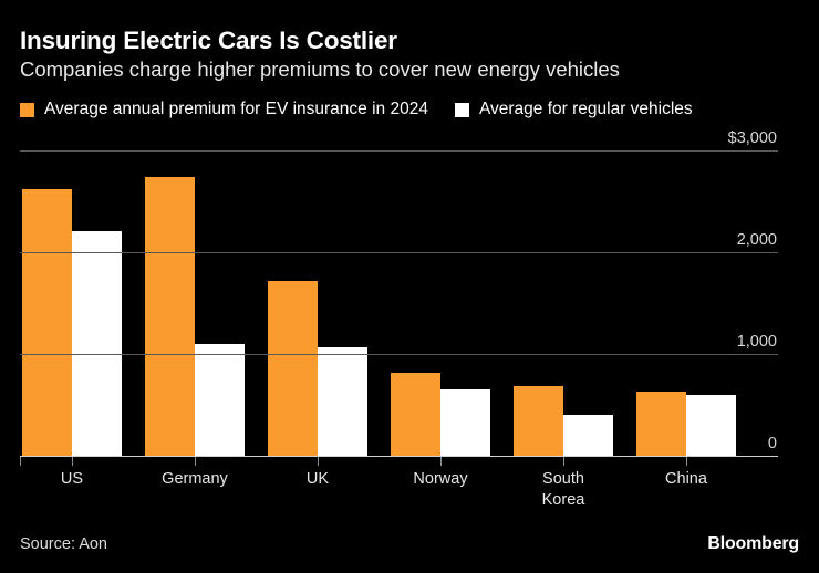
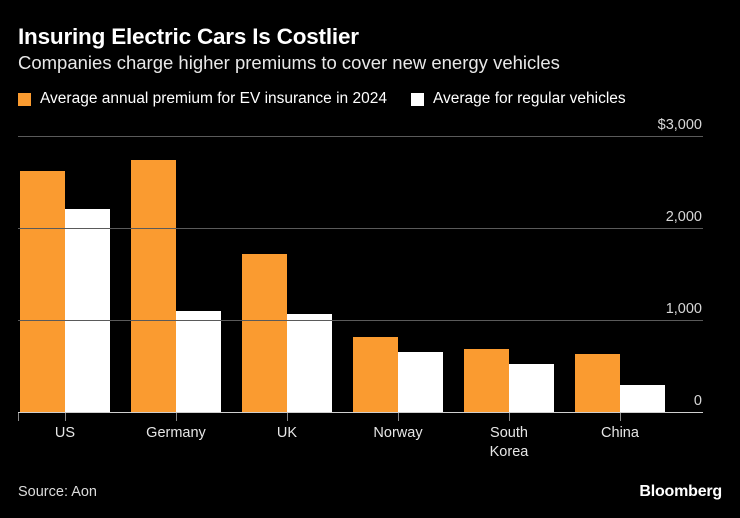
Average for regular vehicles/South Korea: $400 -> $500
Average for regular vehicles/China: $600 -> $300
